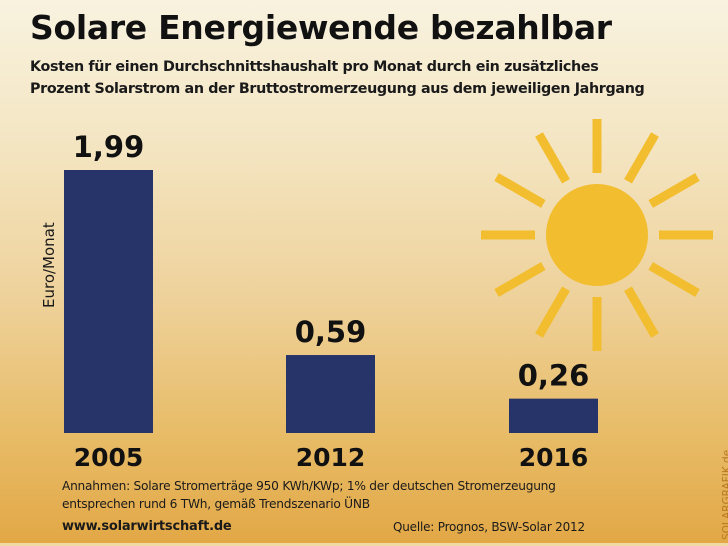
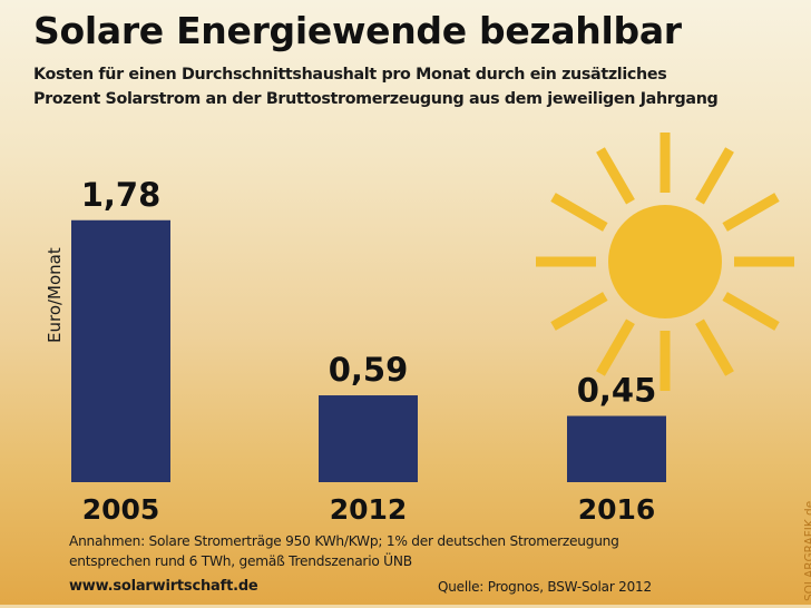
2005: 1,99 -> 1,78
2016: 0,26 -> 0,45
